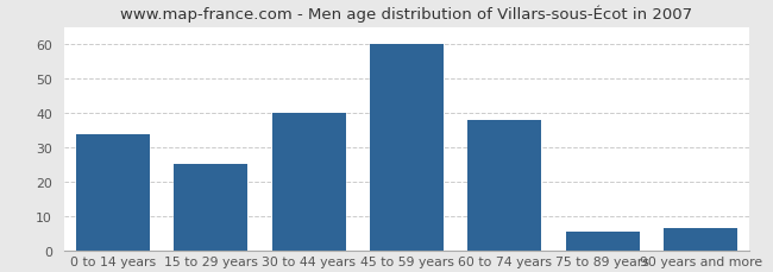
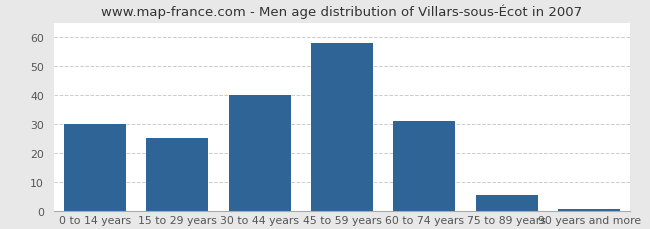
0 to 14 years: 34.0 -> 30.0
45 to 59 years: 60.0 -> 58.0
60 to 74 years: 38.0 -> 31.0
90 years and more: 6.5 -> 0.5
